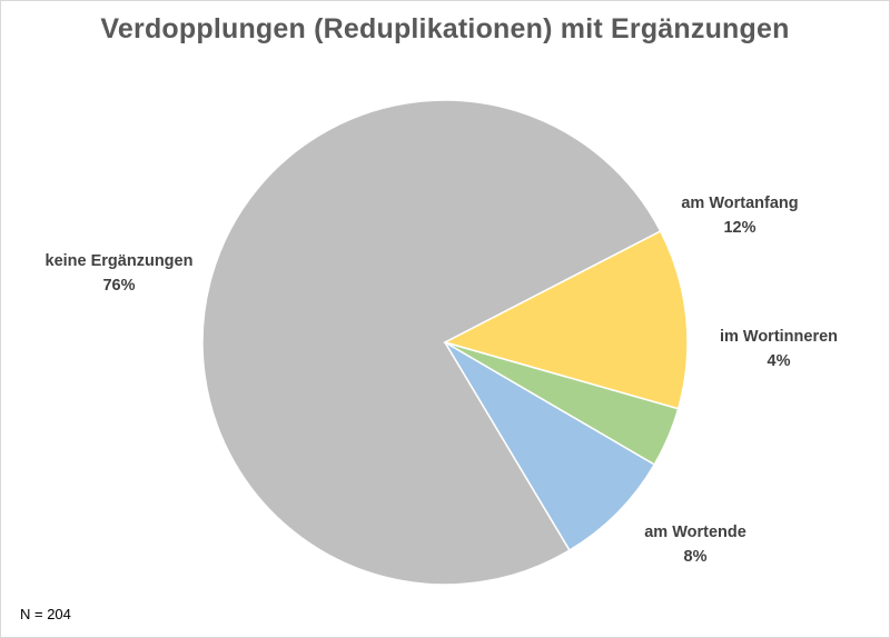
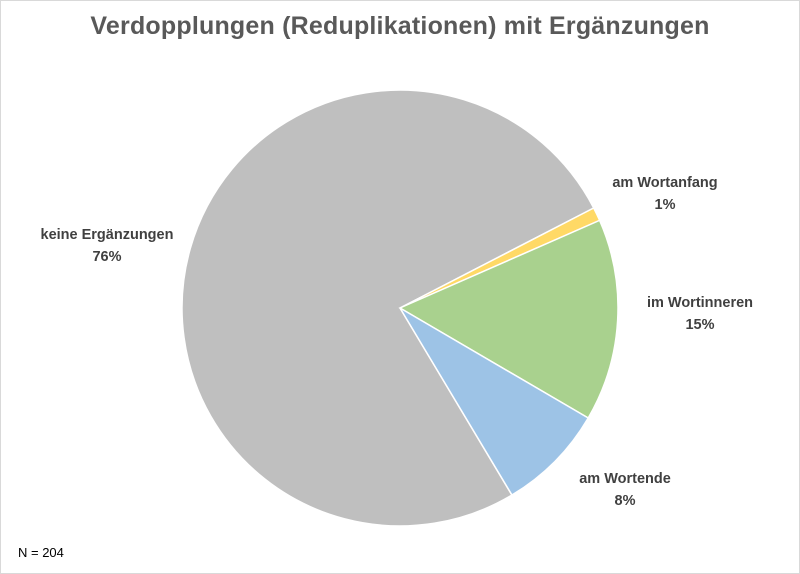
am Wortanfang: 12% -> 1%
im Wortinneren: 4% -> 15%
